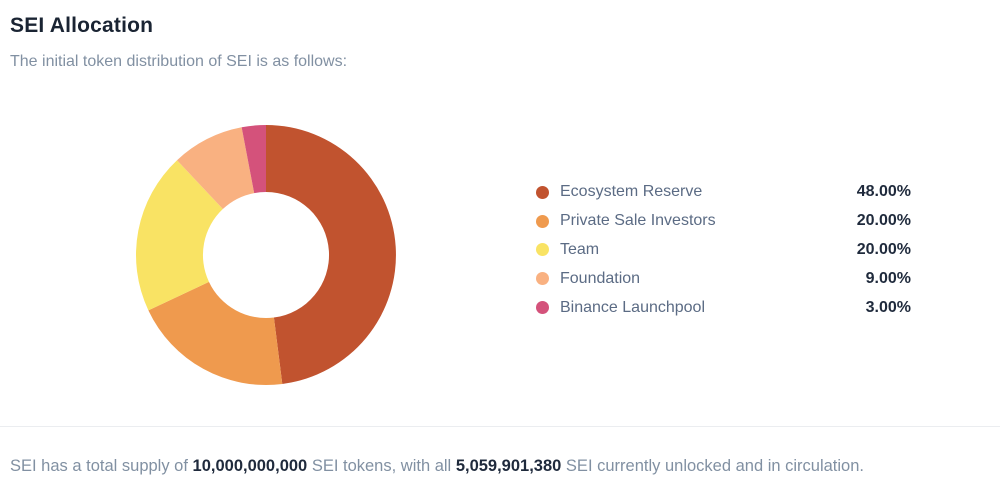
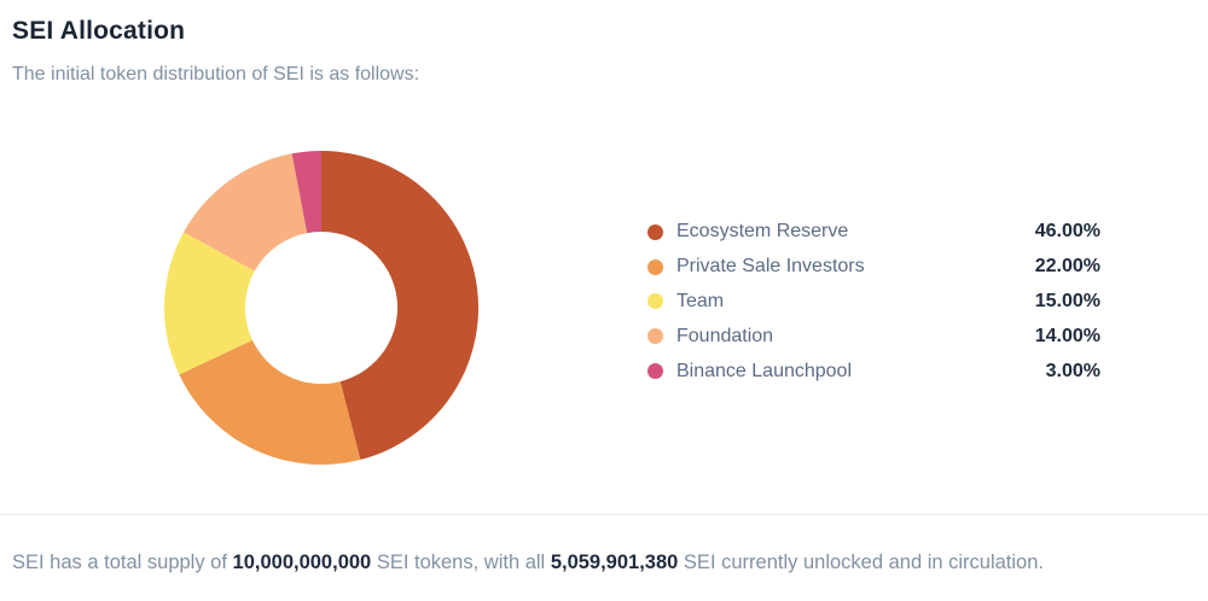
Ecosystem Reserve: 48.00% -> 46.00%
Private Sale Investors: 20.00% -> 22.00%
Team: 20.00% -> 15.00%
Foundation: 9.00% -> 14.00%
